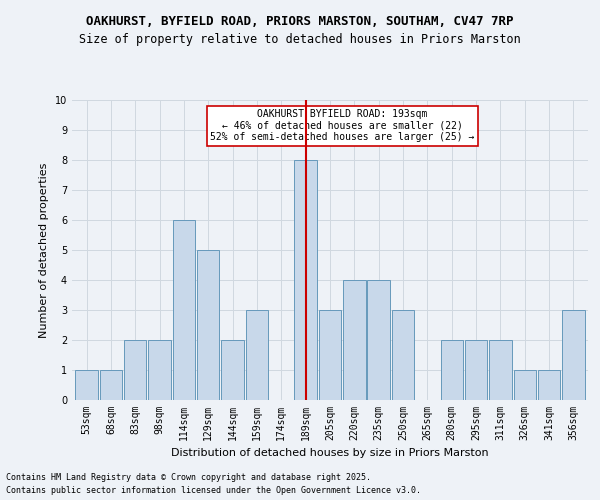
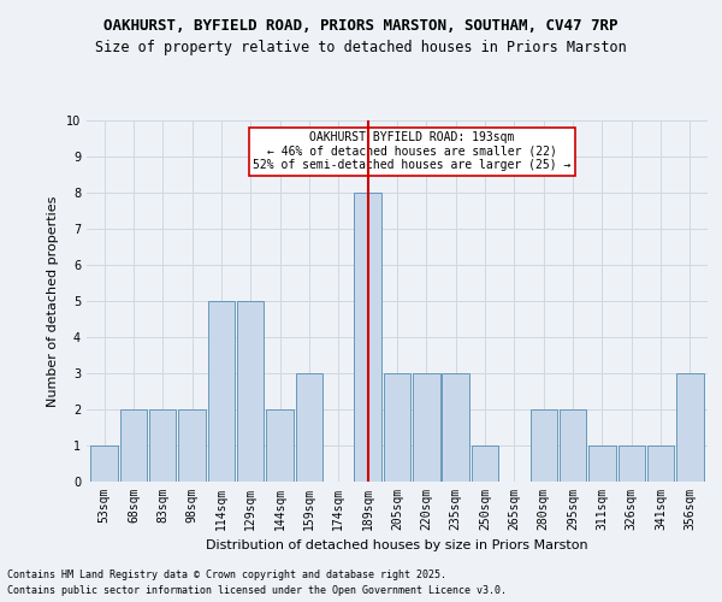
68sqm: 1 -> 2
114sqm: 6 -> 5
220sqm: 4 -> 3
235sqm: 4 -> 3
250sqm: 3 -> 1
311sqm: 2 -> 1
